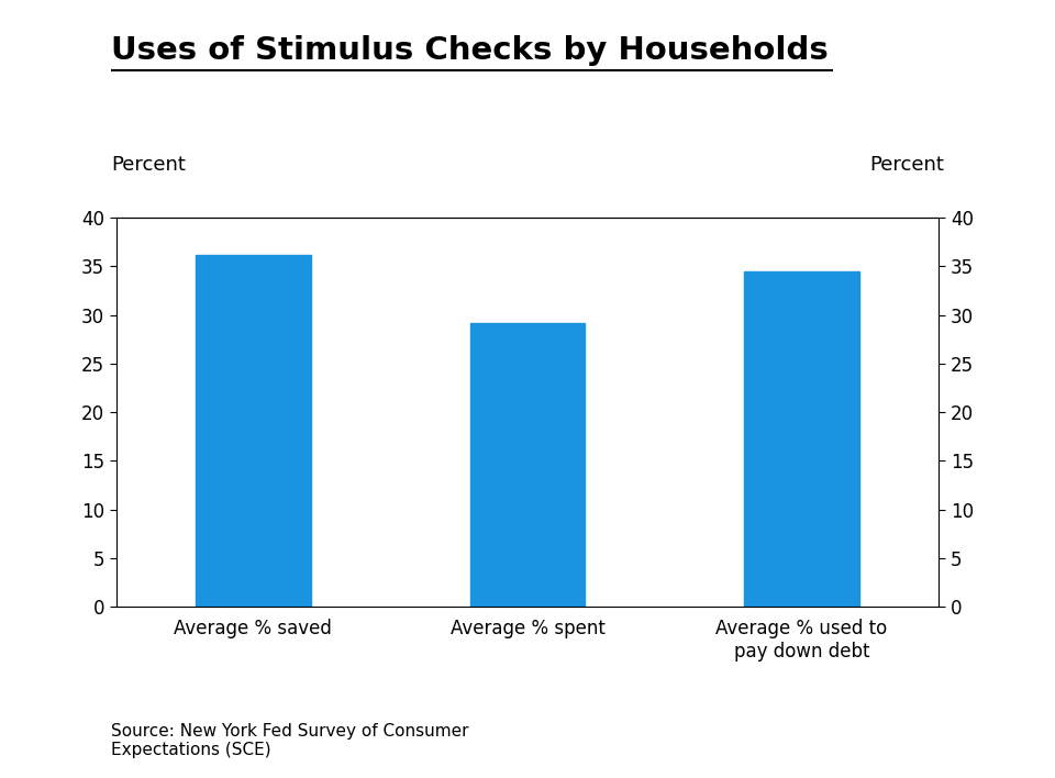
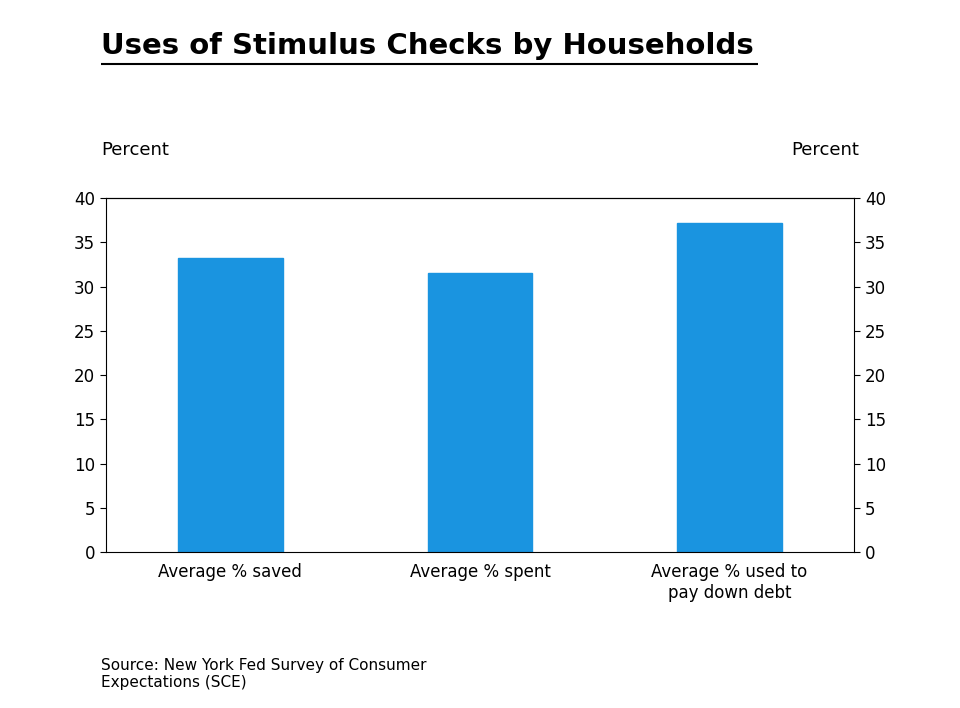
Average % saved: 36.2 -> 33.2
Average % spent: 29.2 -> 31.6
Average % used to pay down debt: 34.5 -> 37.2
